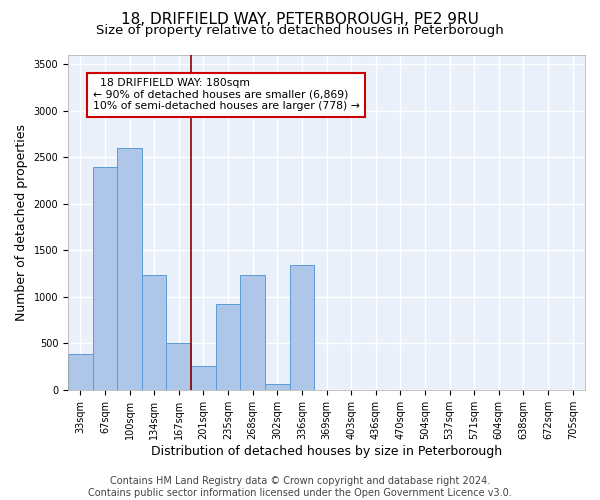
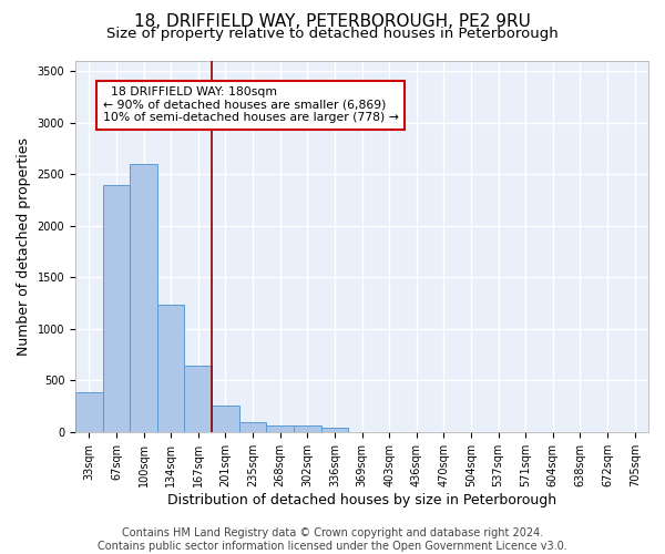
167sqm: 500 -> 640
235sqm: 920 -> 100
268sqm: 1240 -> 60
336sqm: 1340 -> 40
